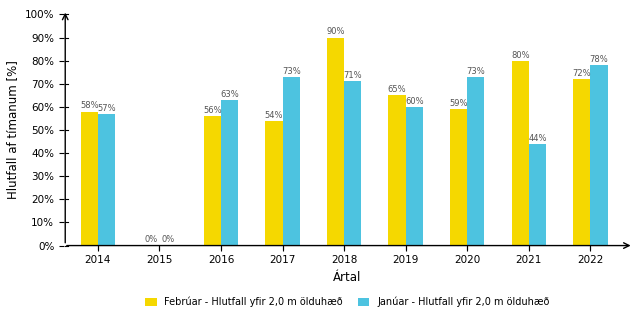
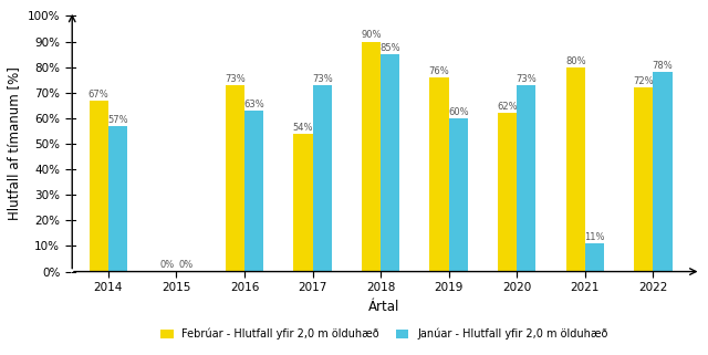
Febrúar - Hlutfall yfir 2,0 m ölduhæð/2014: 58% -> 67%
Febrúar - Hlutfall yfir 2,0 m ölduhæð/2016: 56% -> 73%
Janúar - Hlutfall yfir 2,0 m ölduhæð/2018: 71% -> 85%
Febrúar - Hlutfall yfir 2,0 m ölduhæð/2019: 65% -> 76%
Febrúar - Hlutfall yfir 2,0 m ölduhæð/2020: 59% -> 62%
Janúar - Hlutfall yfir 2,0 m ölduhæð/2021: 44% -> 11%
